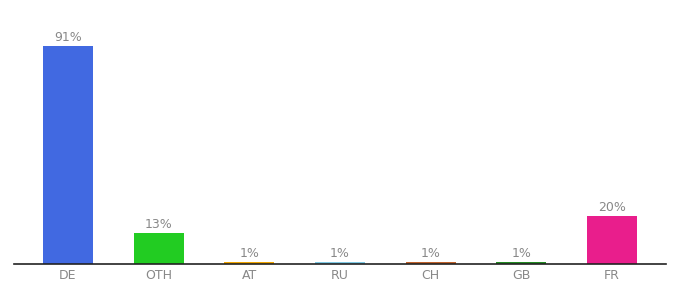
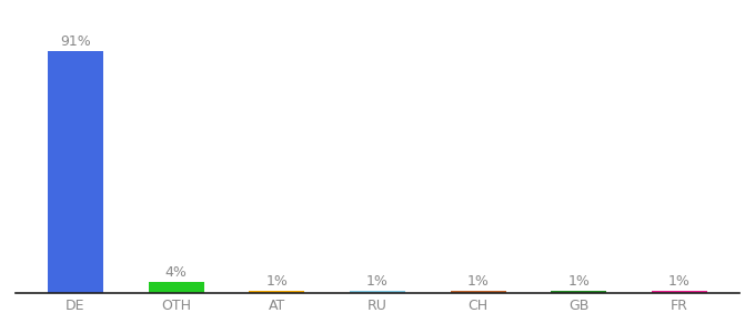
OTH: 13% -> 4%
FR: 20% -> 1%
